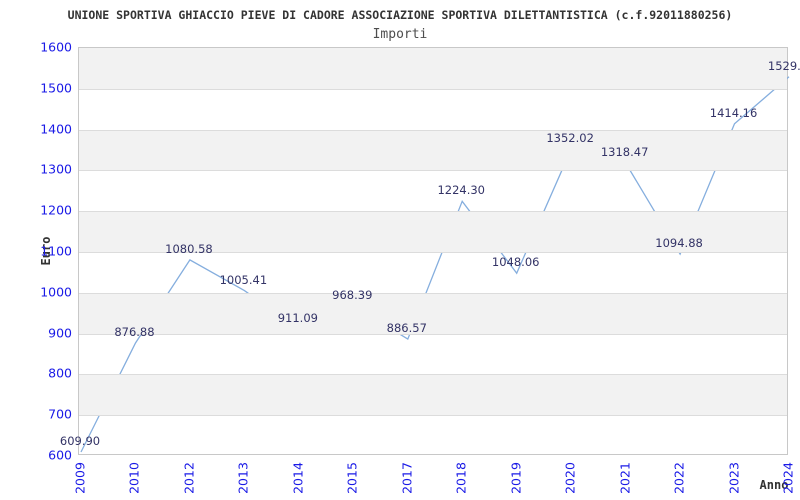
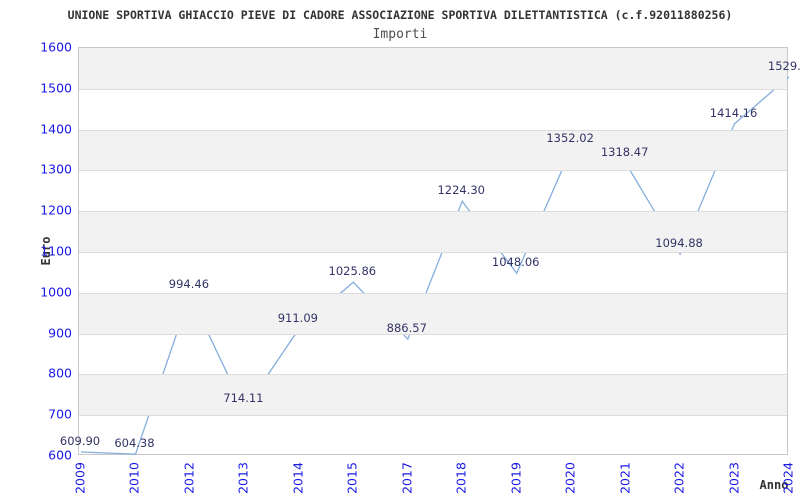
2010: 876.88 -> 604.38
2012: 1080.58 -> 994.46
2013: 1005.41 -> 714.11
2015: 968.39 -> 1025.86
